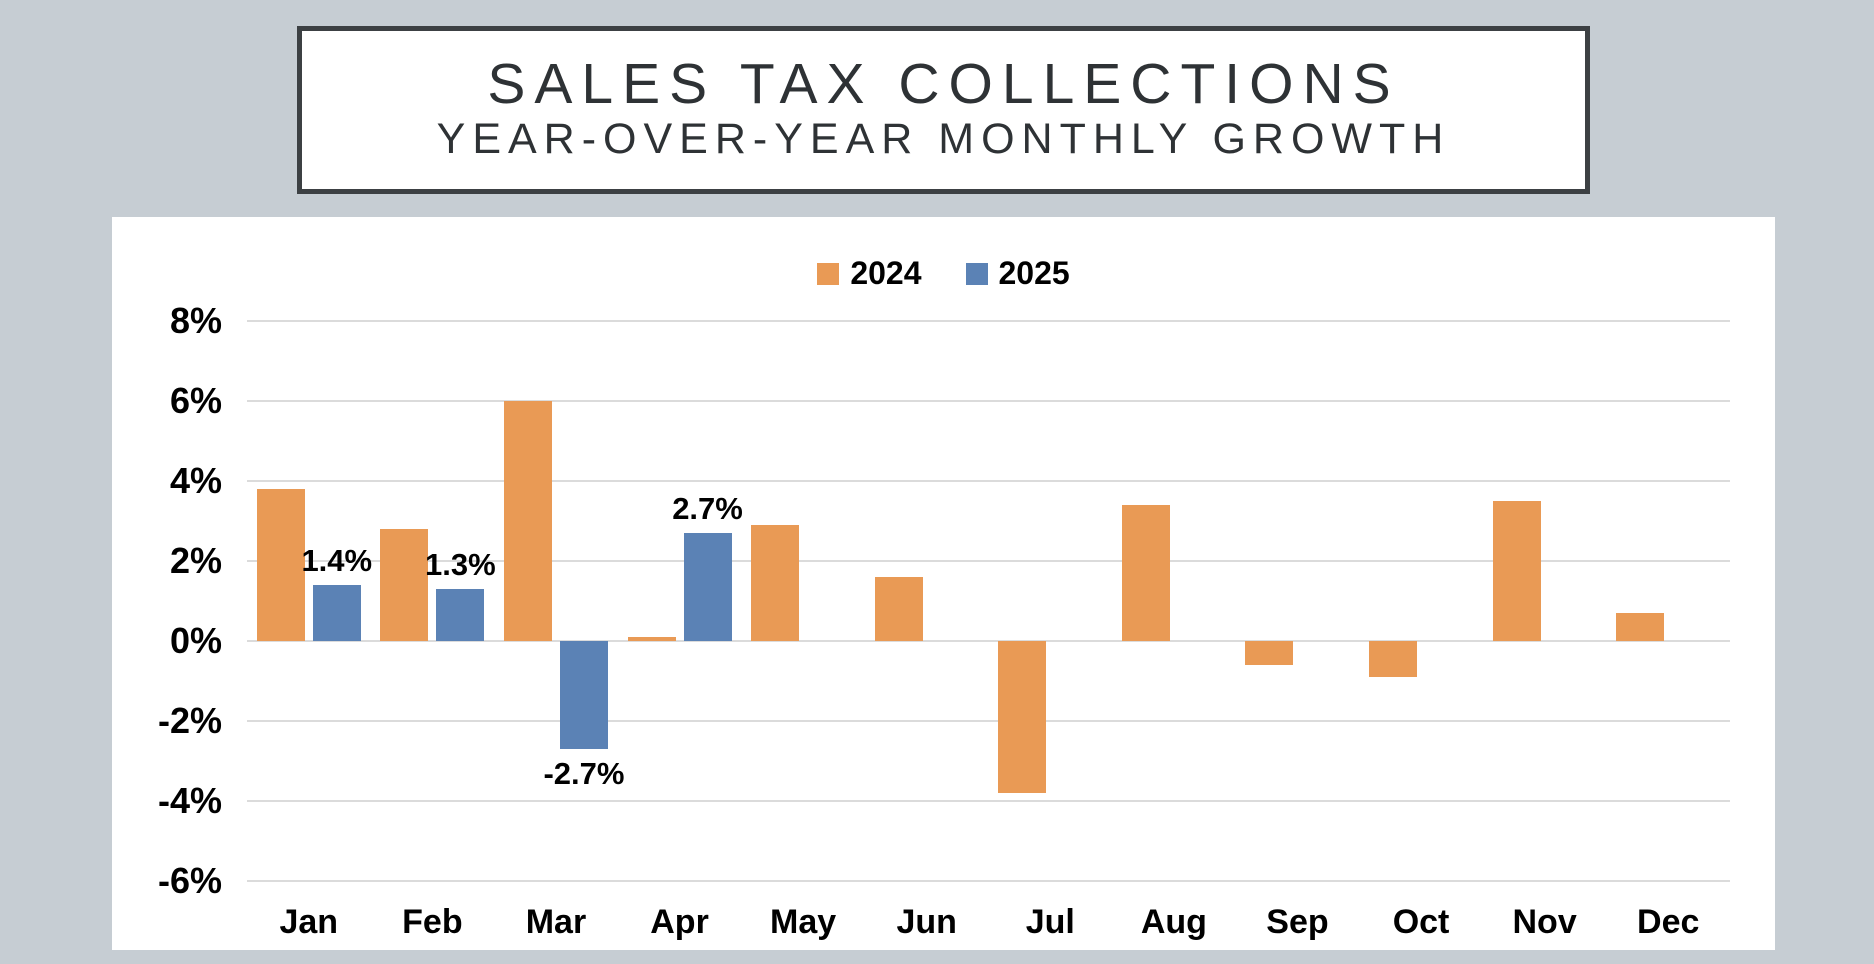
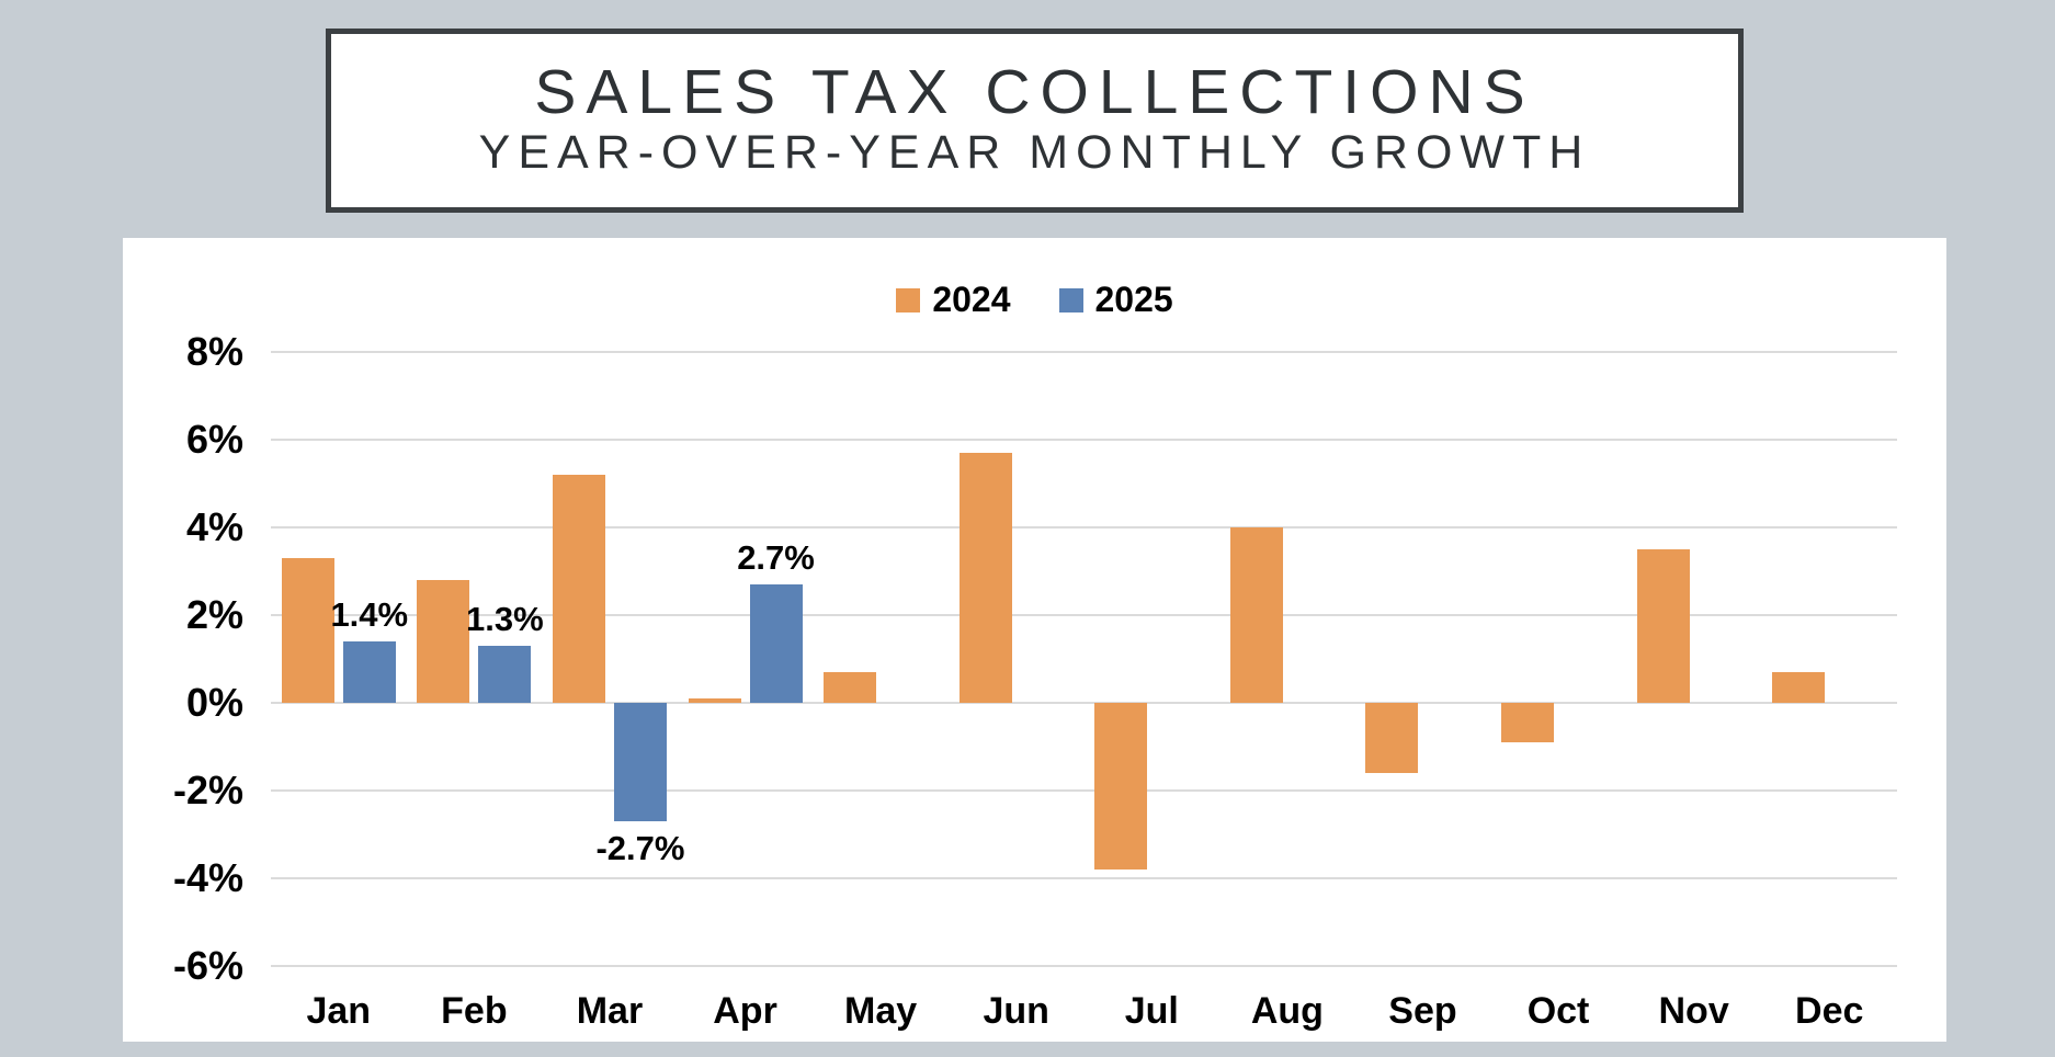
2024/Jan: 3.8% -> 3.3%
2024/Mar: 6.0% -> 5.2%
2024/May: 2.9% -> 0.7%
2024/Jun: 1.6% -> 5.7%
2024/Aug: 3.4% -> 4.0%
2024/Sep: -0.6% -> -1.6%
